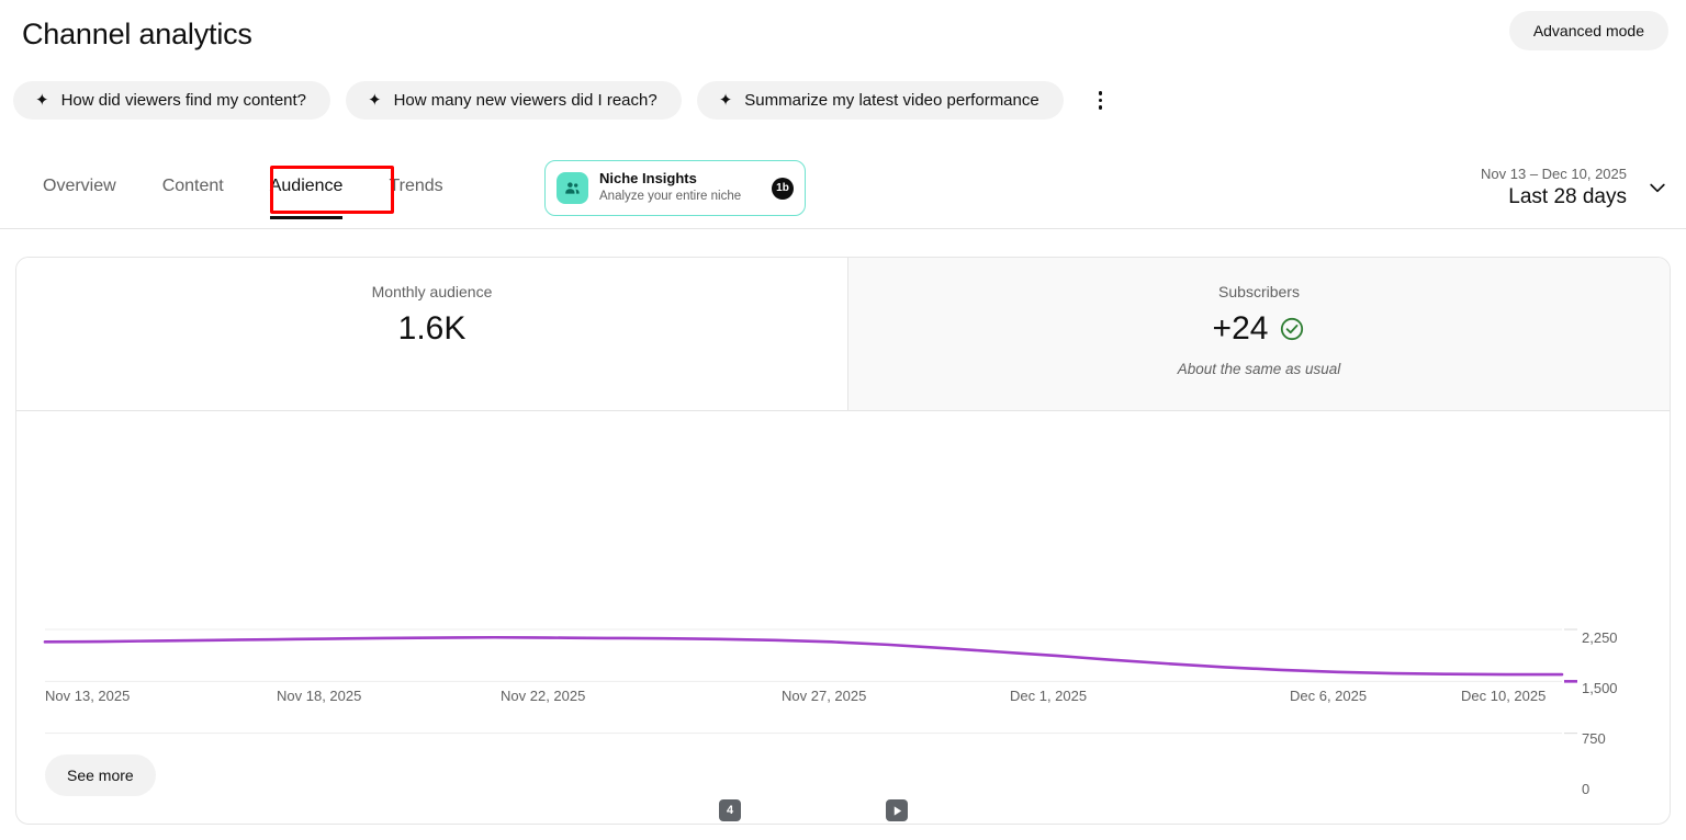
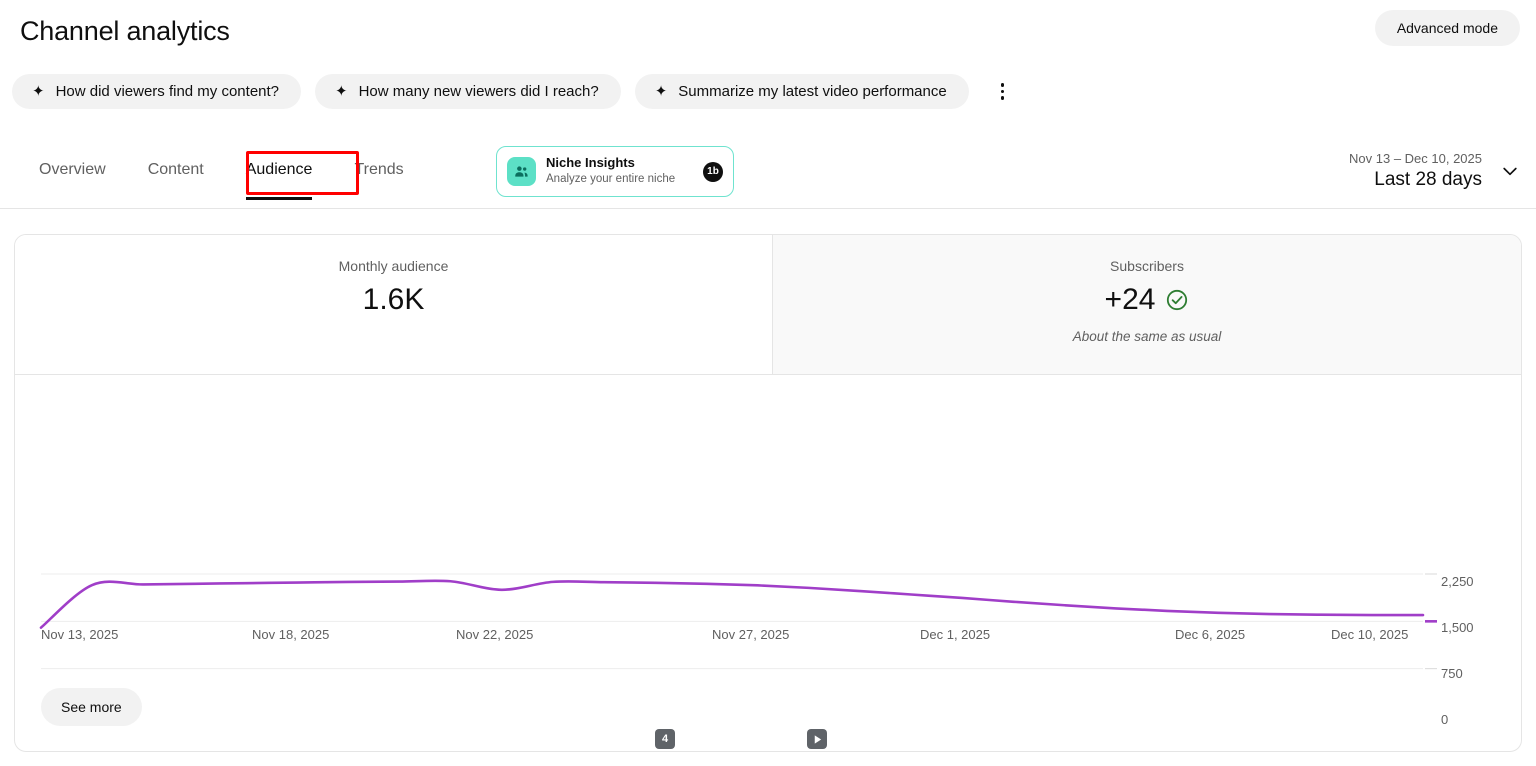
Nov 13, 2025: 2100 -> 1400
Nov 22, 2025: 2100 -> 2000
